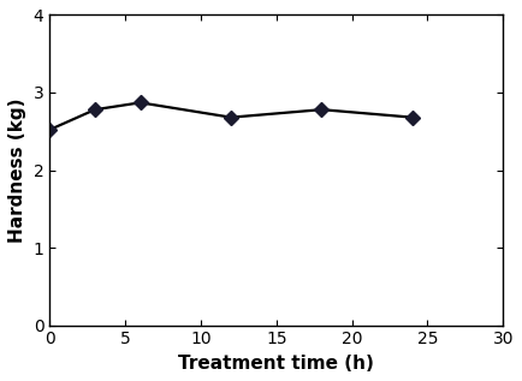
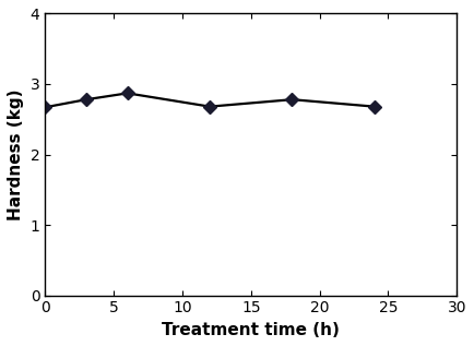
0: 2.52 -> 2.67
